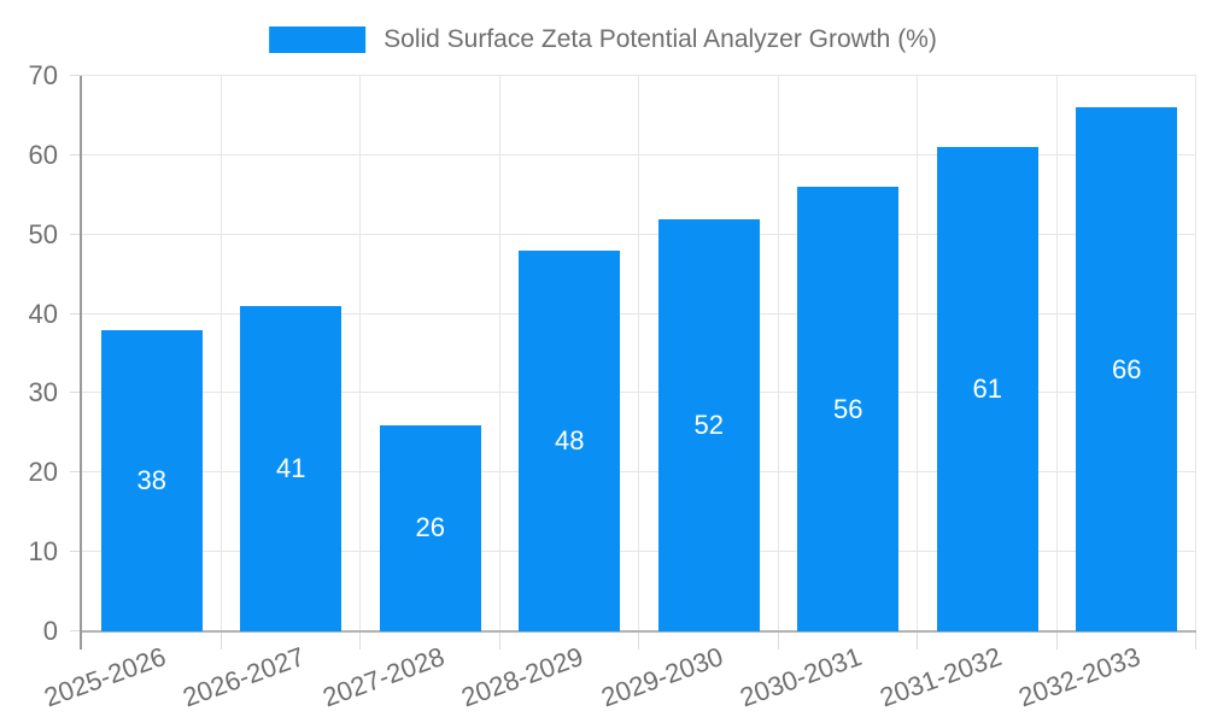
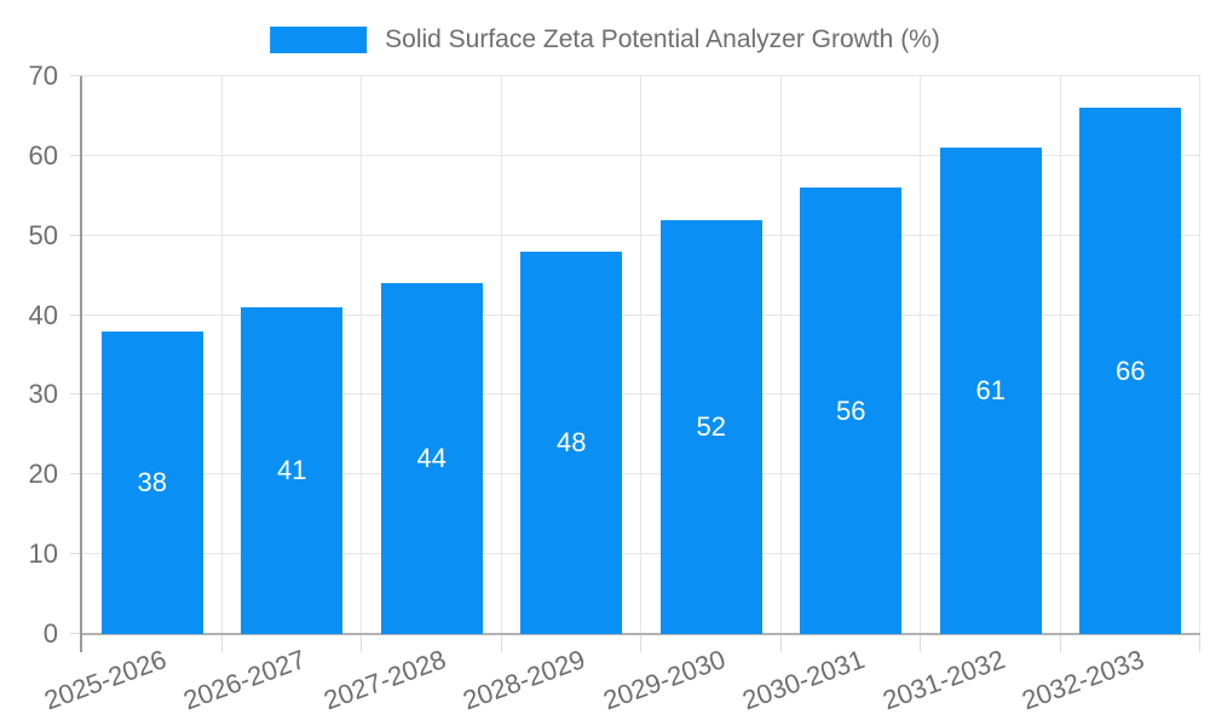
2027-2028: 26 -> 44
